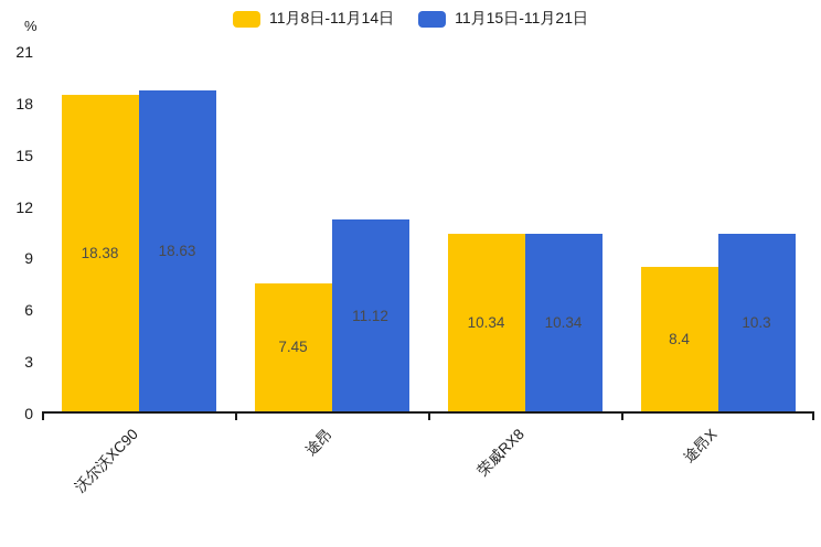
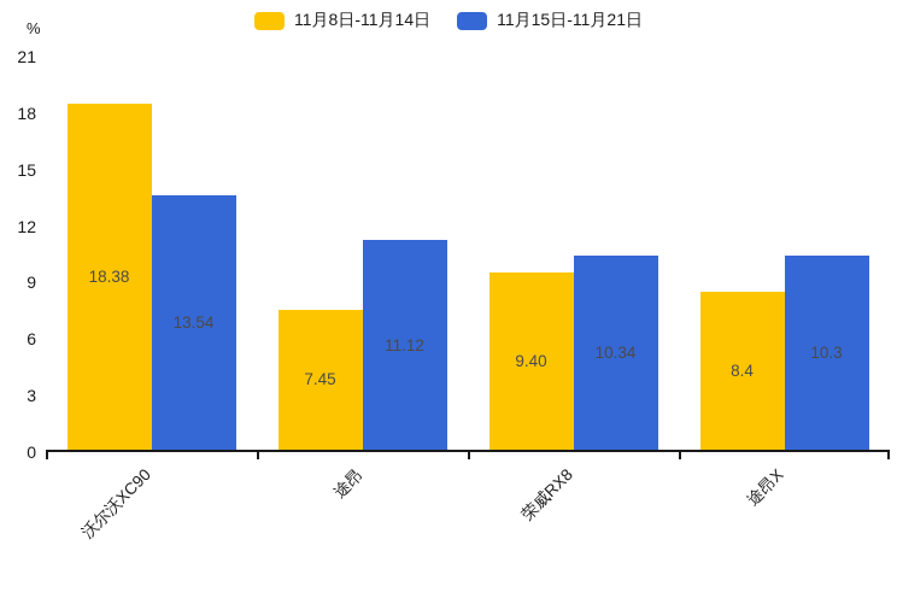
11月15日-11月21日/沃尔沃XC90: 18.63 -> 13.54
11月8日-11月14日/荣威RX8: 10.34 -> 9.40
